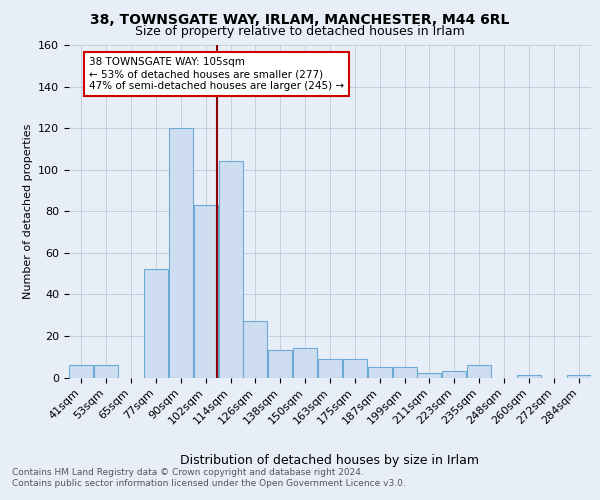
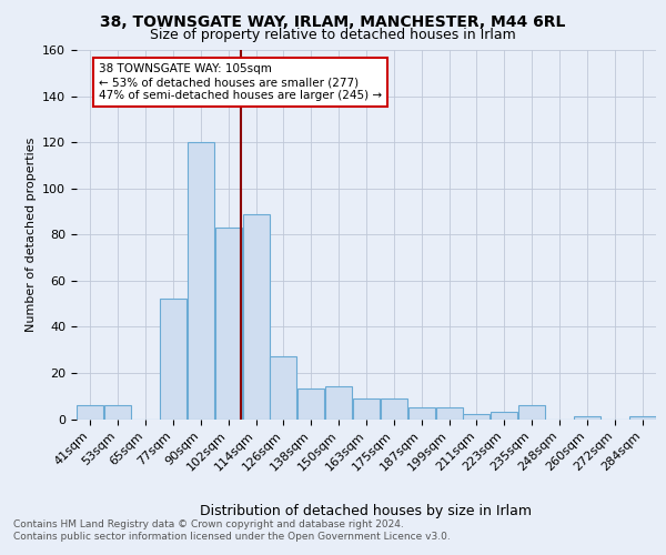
114sqm: 104 -> 89
